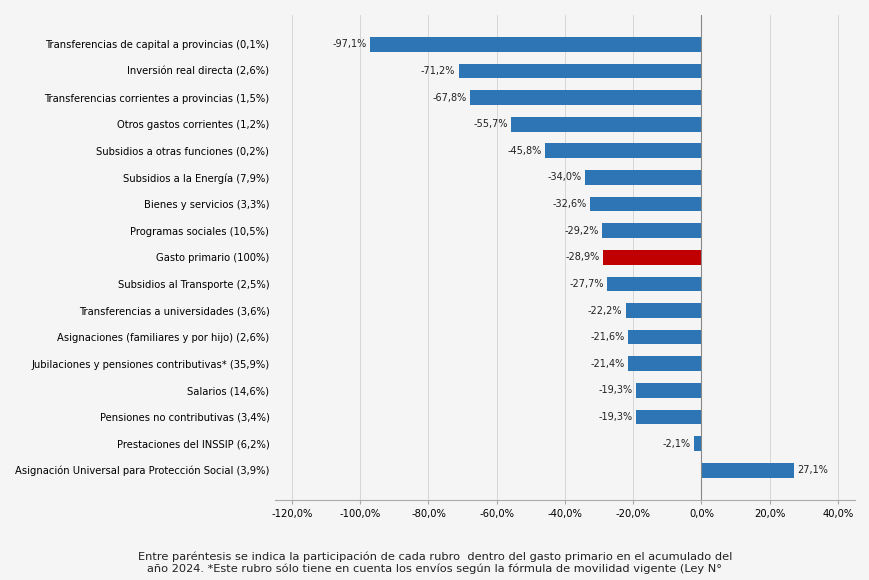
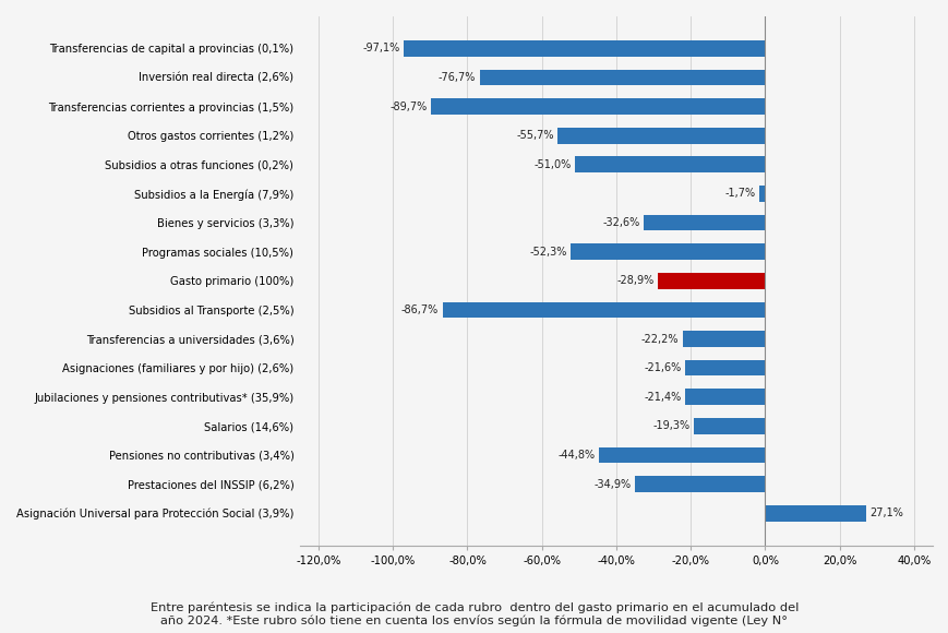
Inversión real directa (2,6%): -71,2% -> -76,7%
Transferencias corrientes a provincias (1,5%): -67,8% -> -89,7%
Subsidios a otras funciones (0,2%): -45,8% -> -51,0%
Subsidios a la Energía (7,9%): -34,0% -> -1,7%
Programas sociales (10,5%): -29,2% -> -52,3%
Subsidios al Transporte (2,5%): -27,7% -> -86,7%
Pensiones no contributivas (3,4%): -19,3% -> -44,8%
Prestaciones del INSSIP (6,2%): -2,1% -> -34,9%
